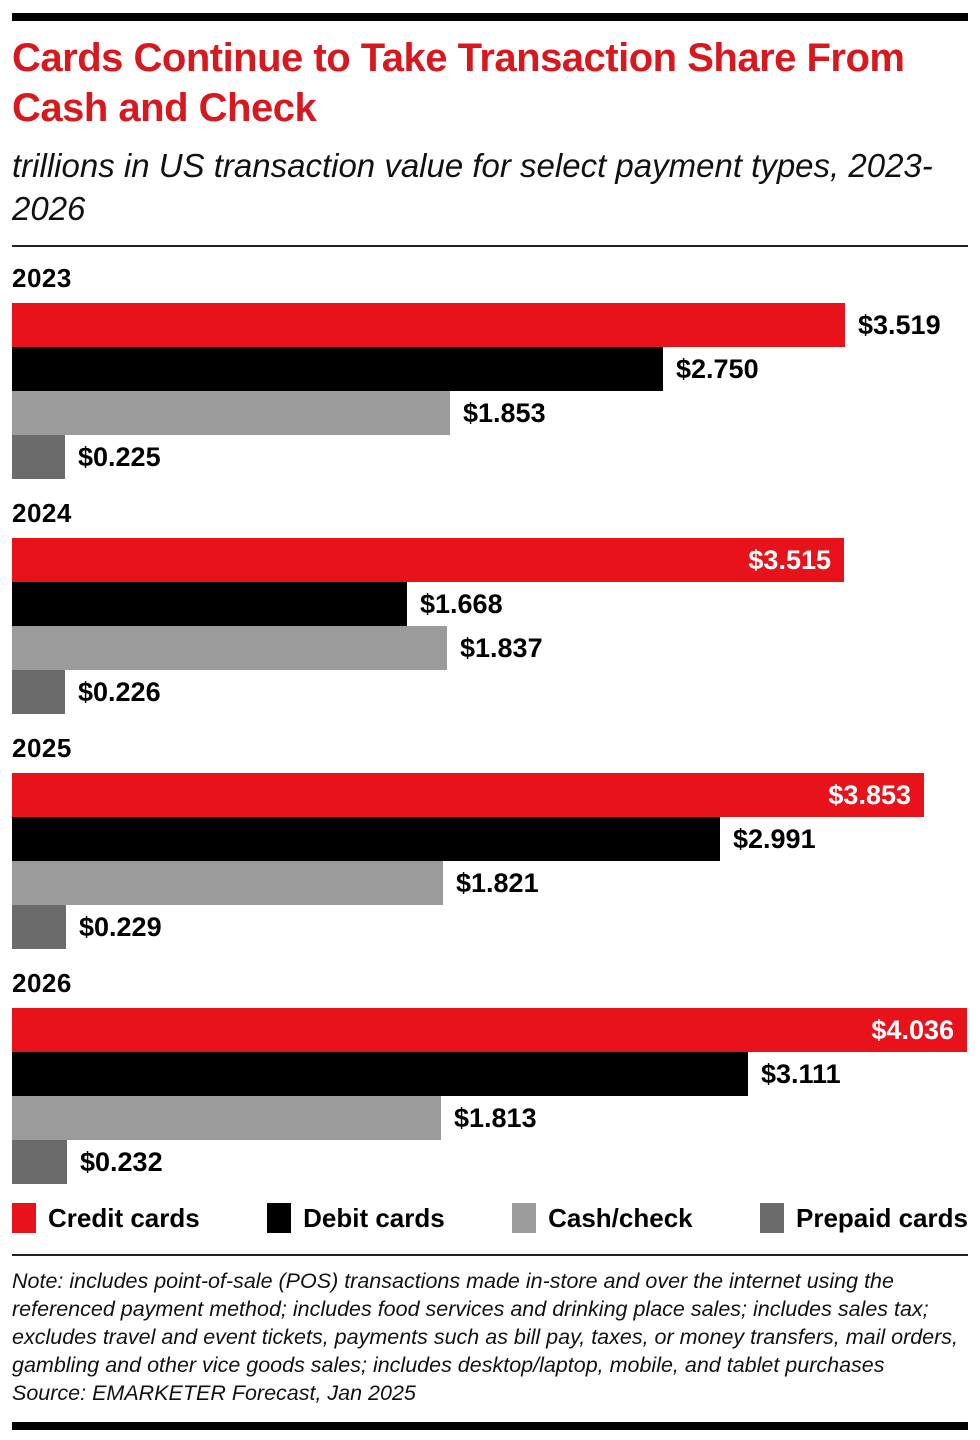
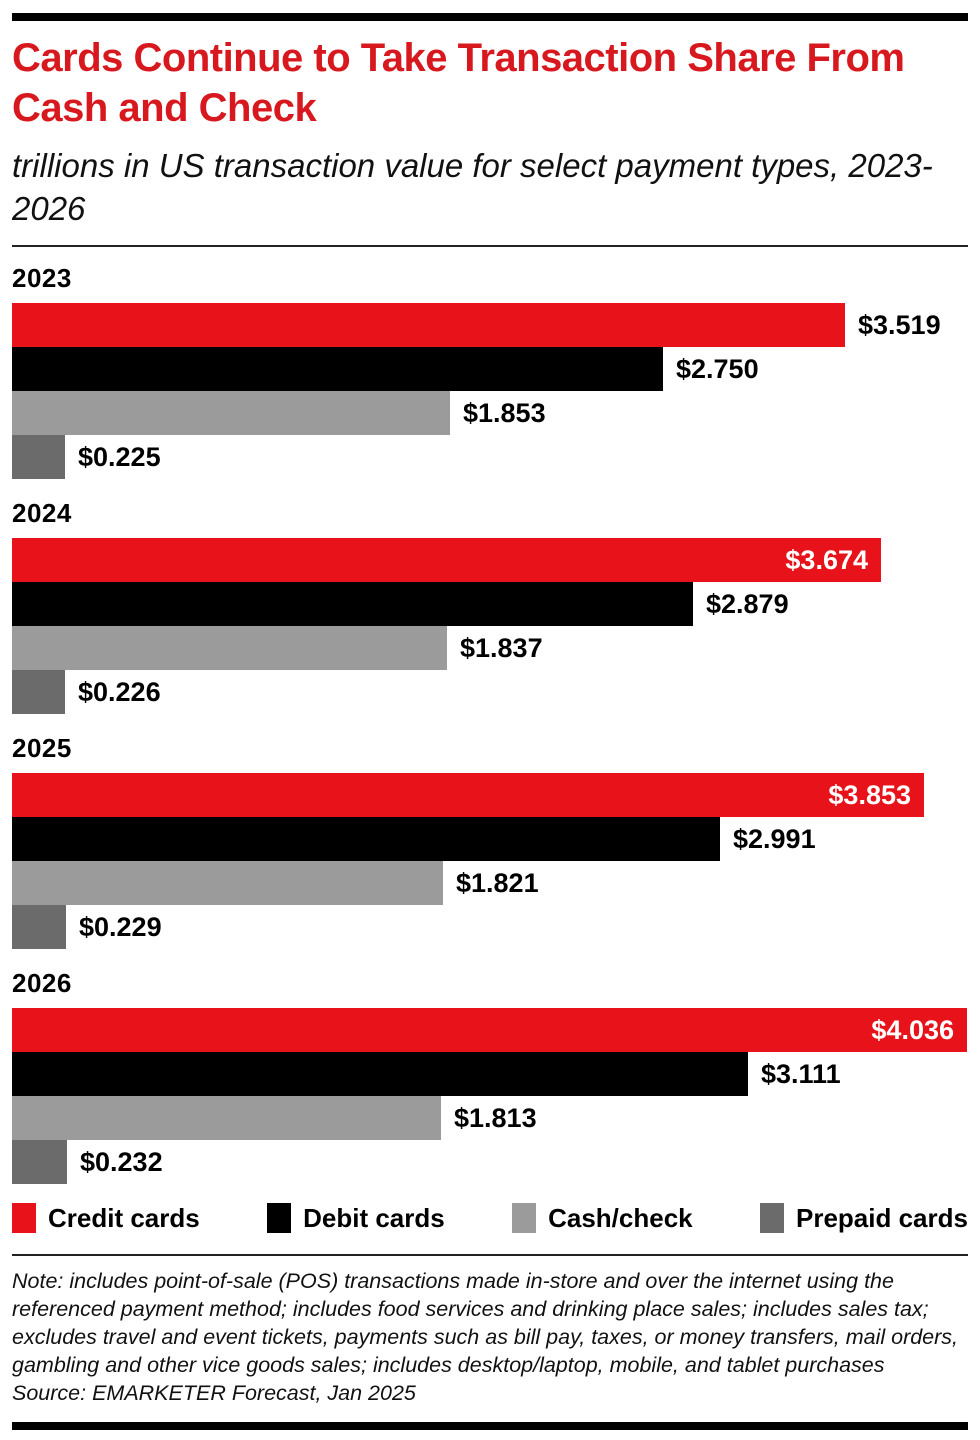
Credit cards/2024: $3.515 -> $3.674
Debit cards/2024: $1.668 -> $2.879
